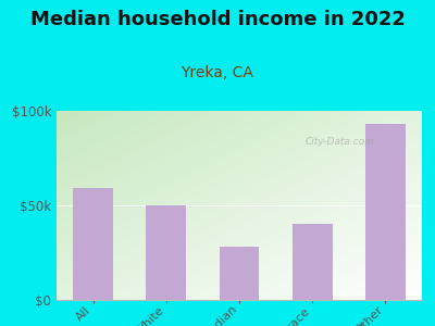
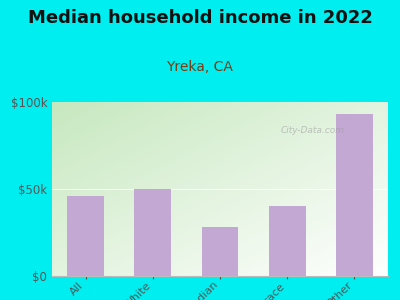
All: $59k -> $46k
